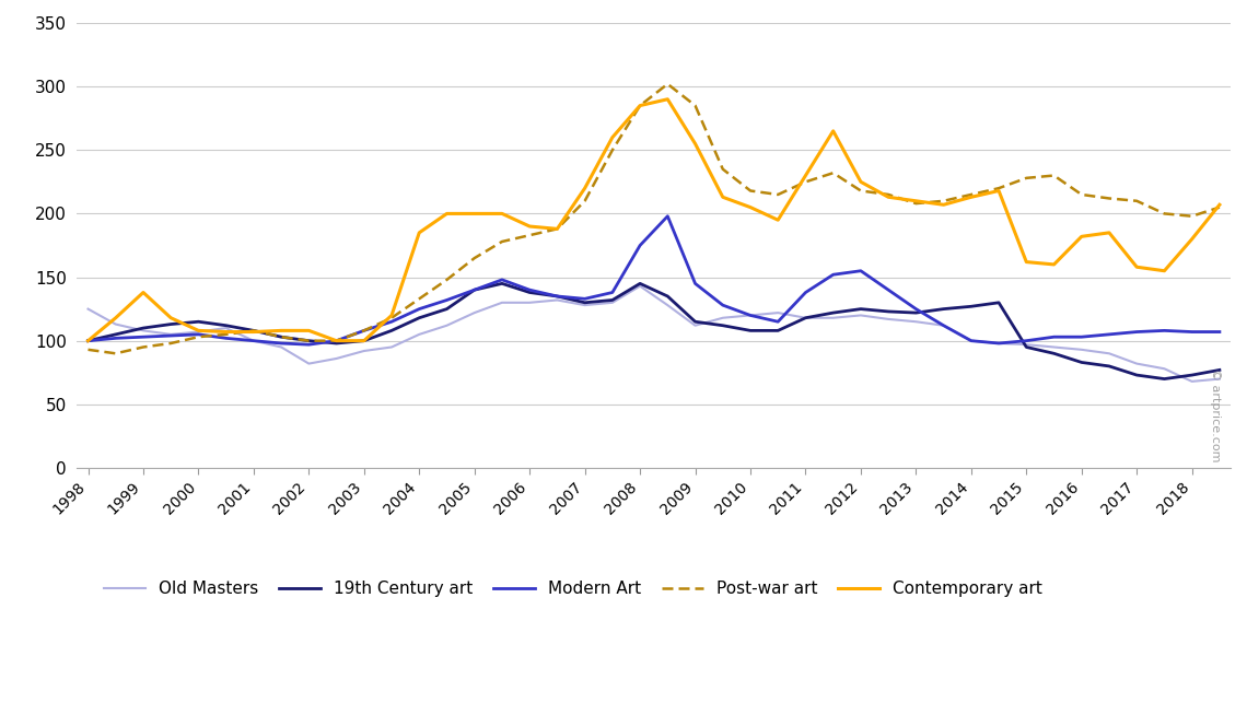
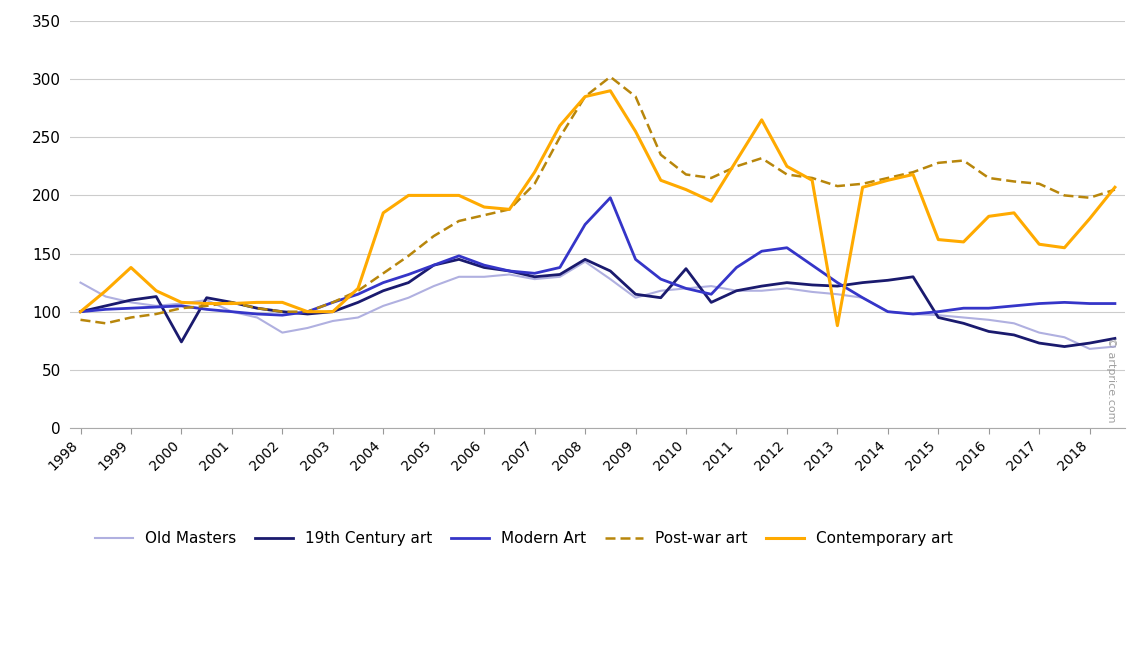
19th Century art/2000: 115 -> 74
19th Century art/2010: 108 -> 137
Contemporary art/2013: 210 -> 88
